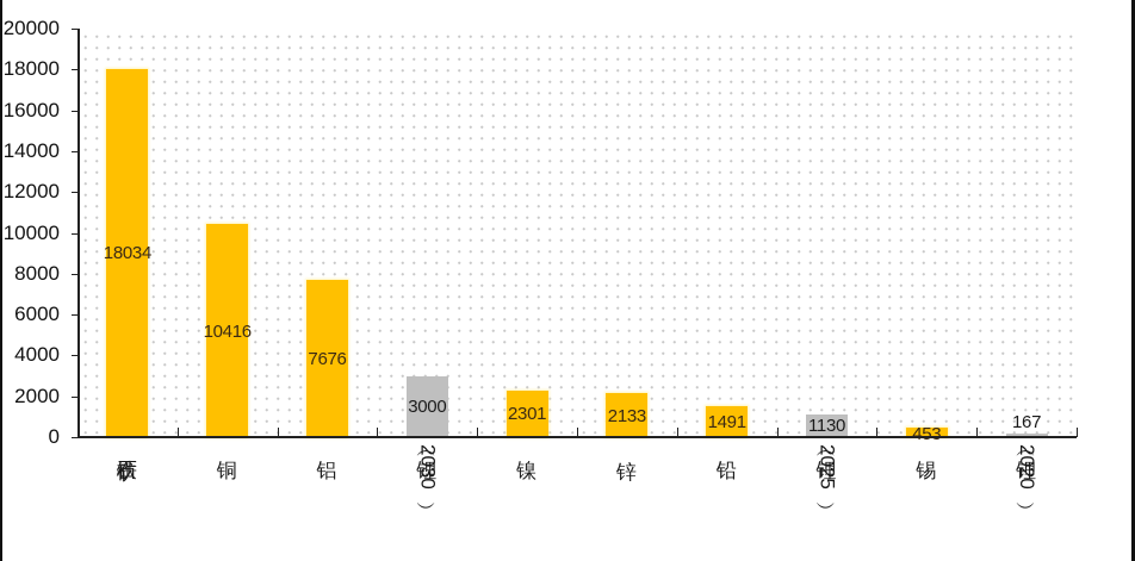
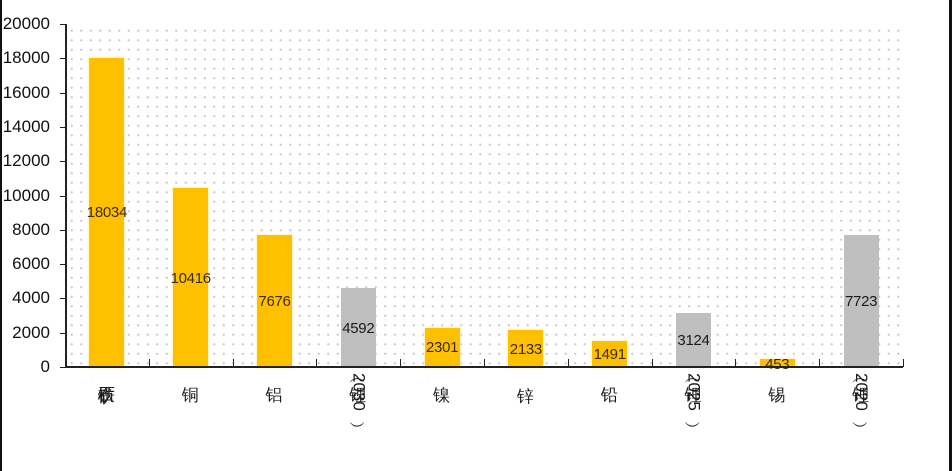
锂（2030）: 3000 -> 4592
锂（2025）: 1130 -> 3124
锂（2020）: 167 -> 7723
